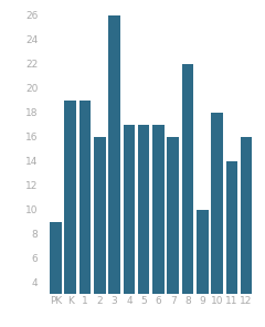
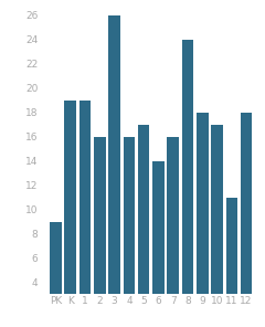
4: 17 -> 16
6: 17 -> 14
8: 22 -> 24
9: 10 -> 18
10: 18 -> 17
11: 14 -> 11
12: 16 -> 18
